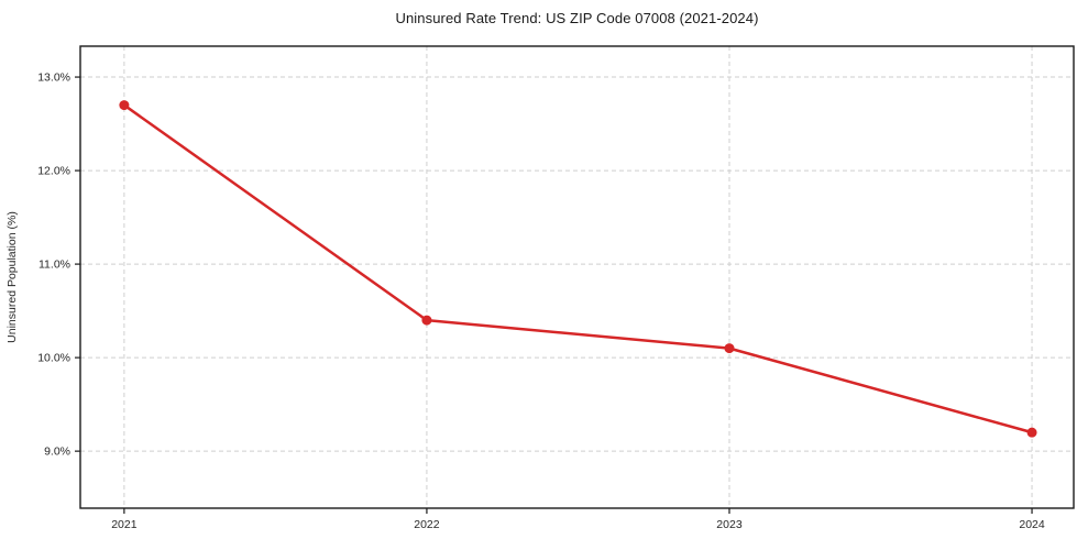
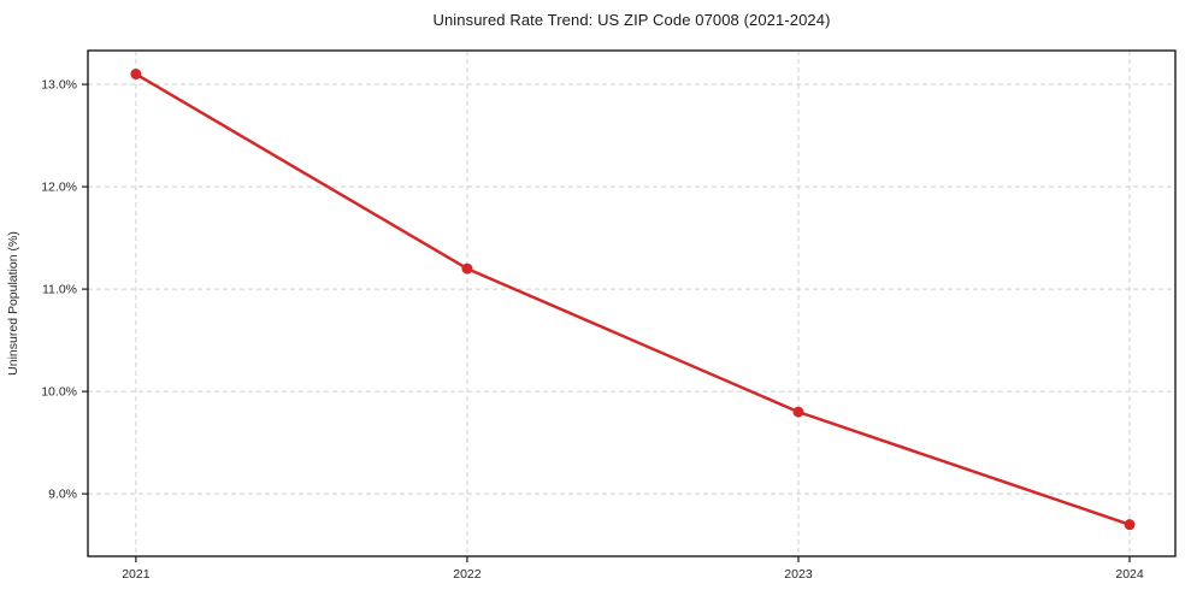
2021: 12.7% -> 13.1%
2022: 10.4% -> 11.2%
2023: 10.1% -> 9.8%
2024: 9.2% -> 8.7%
